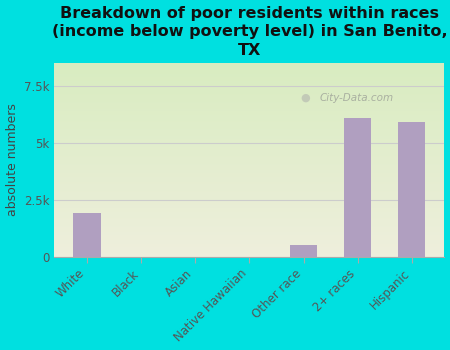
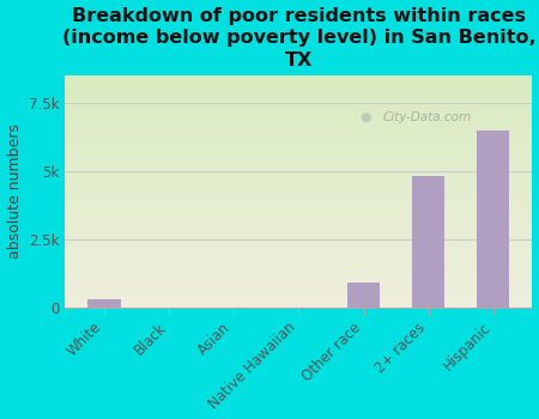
White: 1.9k -> 0.3k
Other race: 0.5k -> 0.9k
2+ races: 6.1k -> 4.8k
Hispanic: 5.9k -> 6.5k
